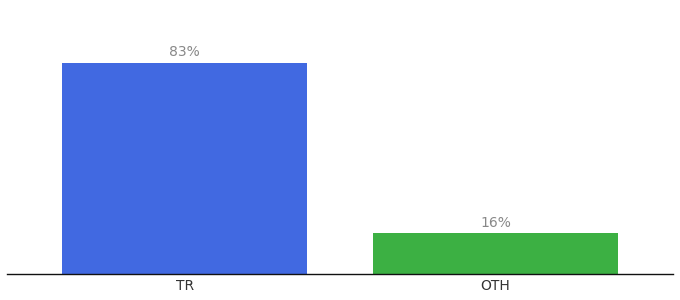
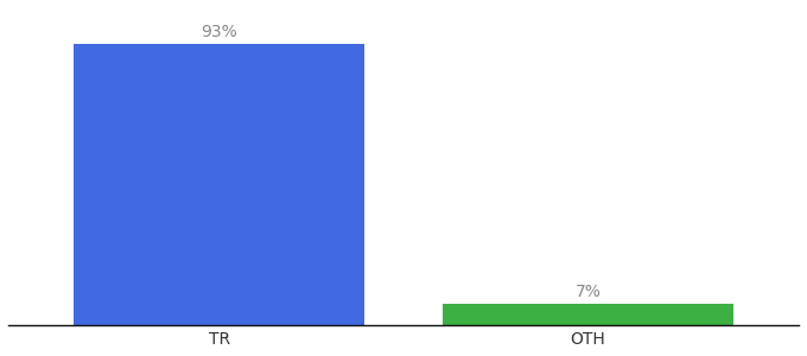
TR: 83% -> 93%
OTH: 16% -> 7%
